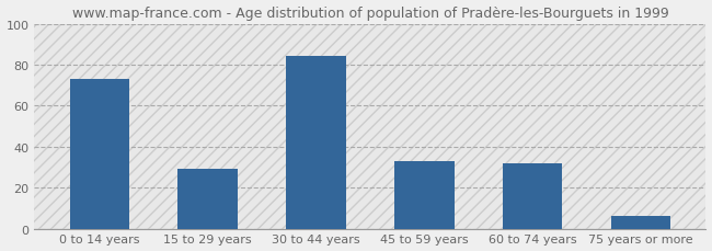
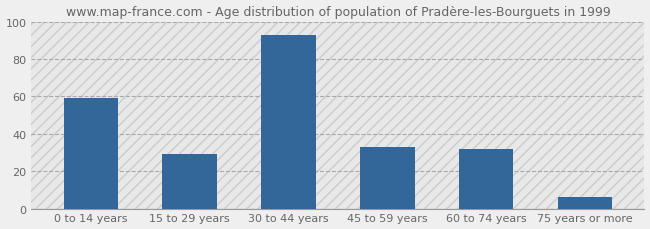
0 to 14 years: 73 -> 59
30 to 44 years: 84 -> 93
